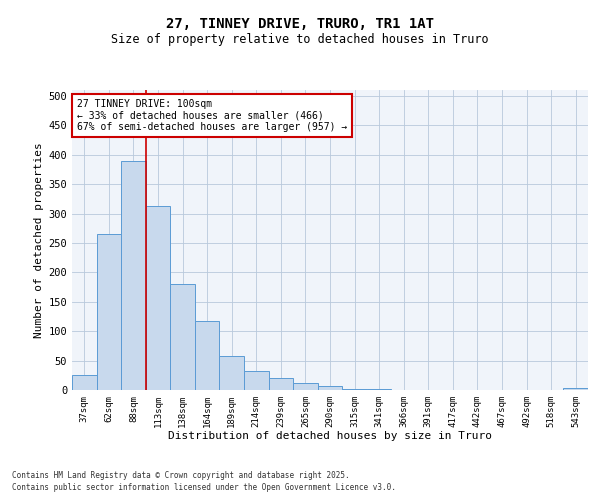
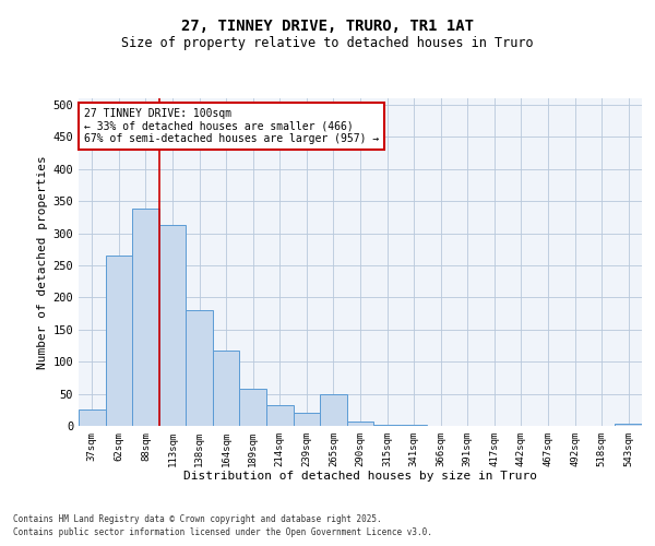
88sqm: 390 -> 338
265sqm: 12 -> 50
